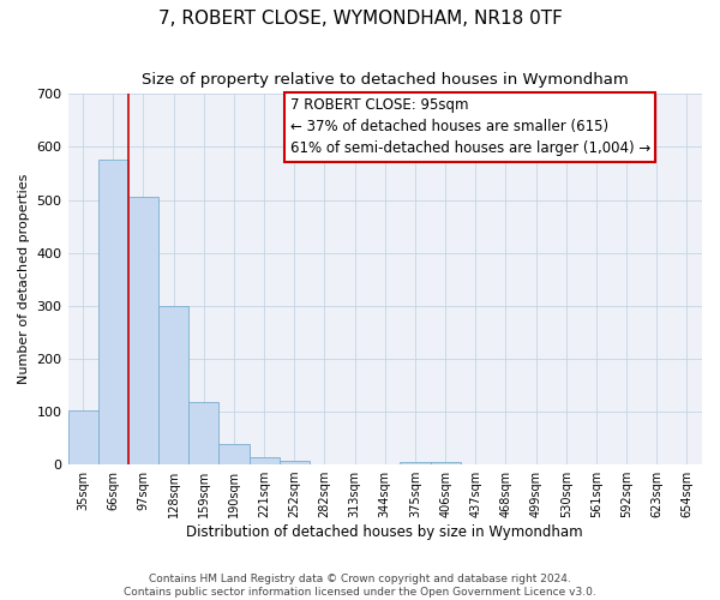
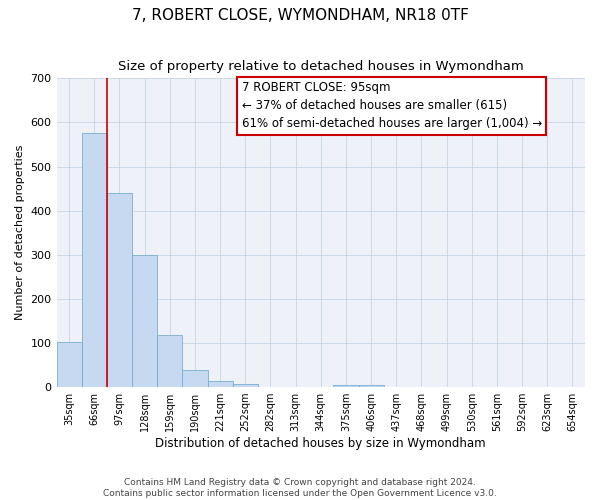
97sqm: 505 -> 440
